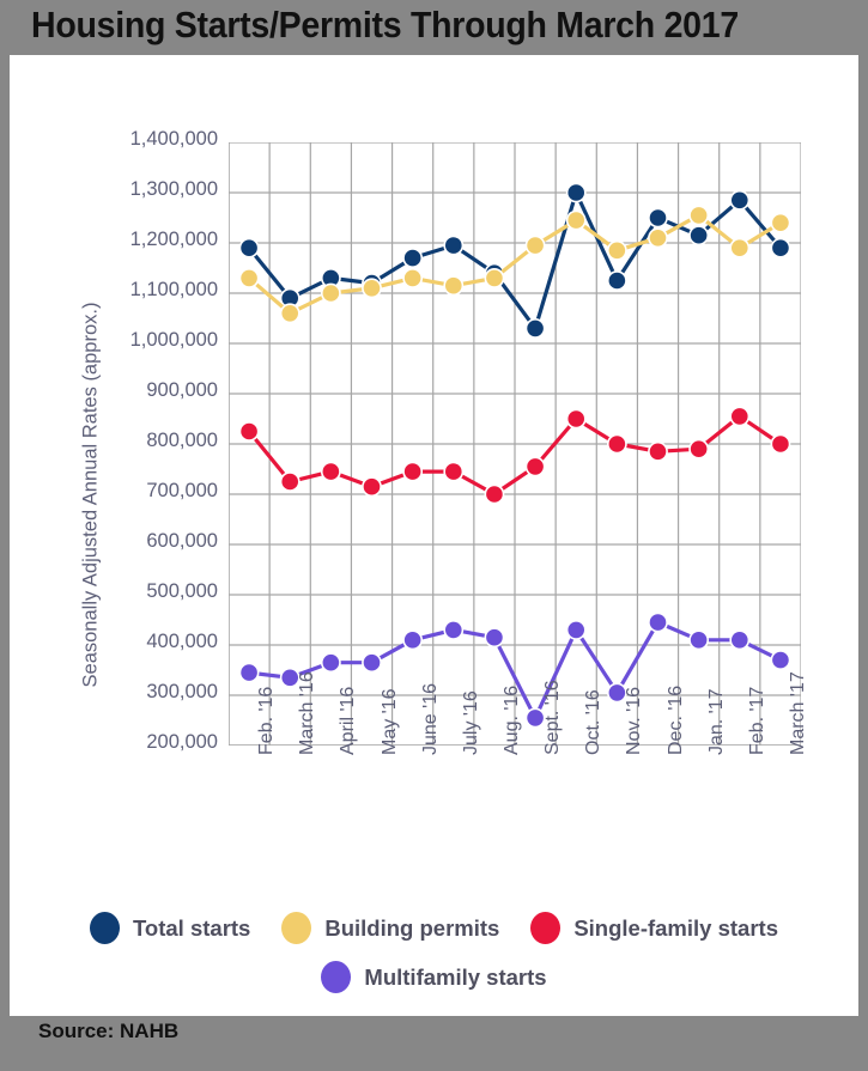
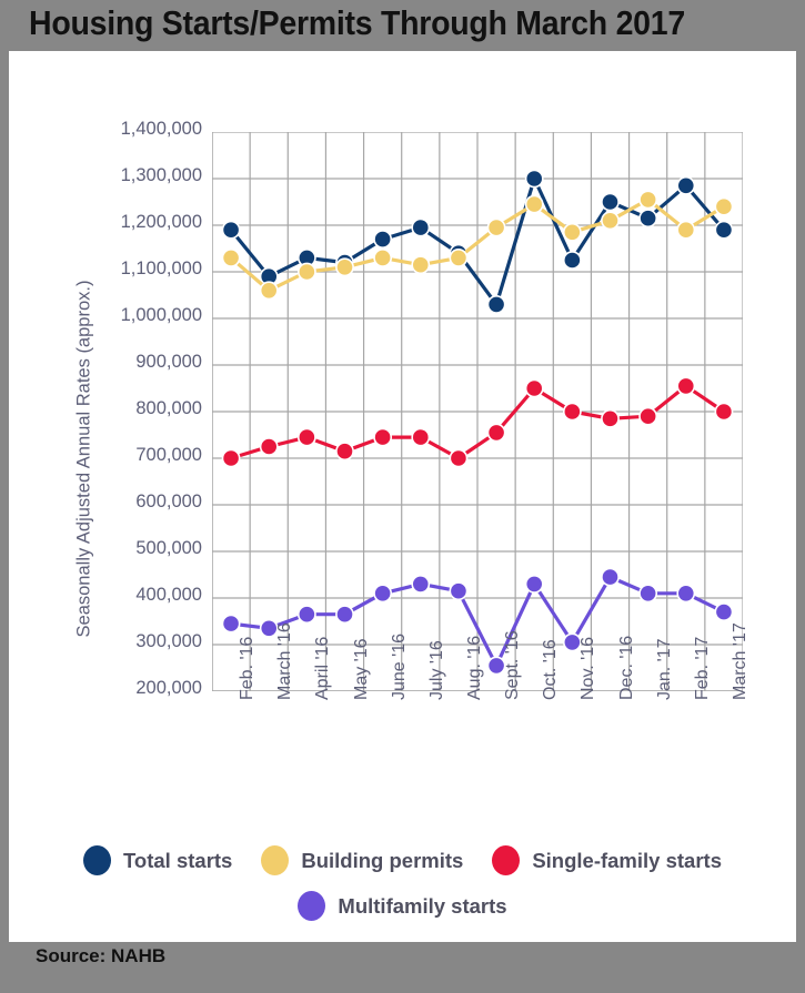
Single-family starts/Feb. '16: 820000 -> 700000
